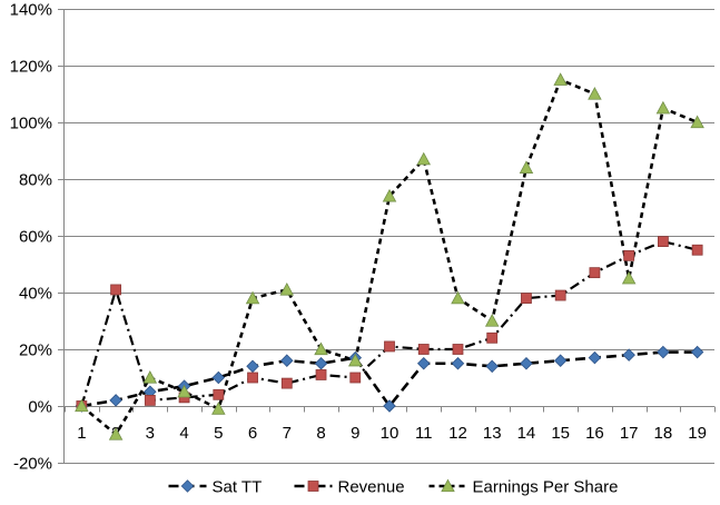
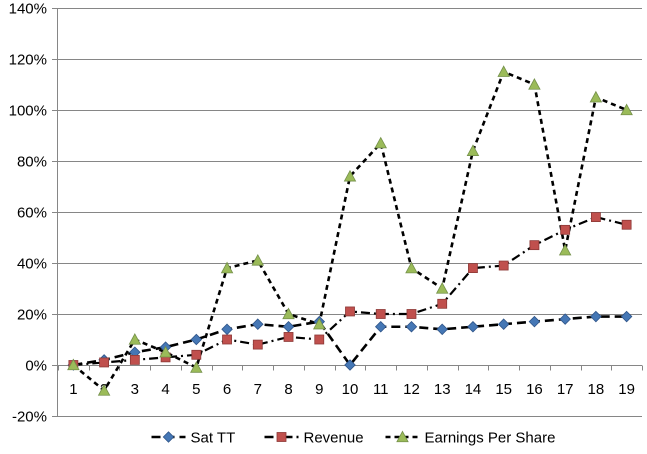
Revenue/2: 41% -> 1%
